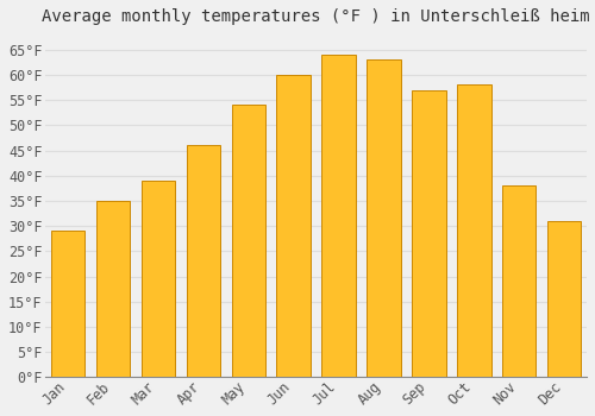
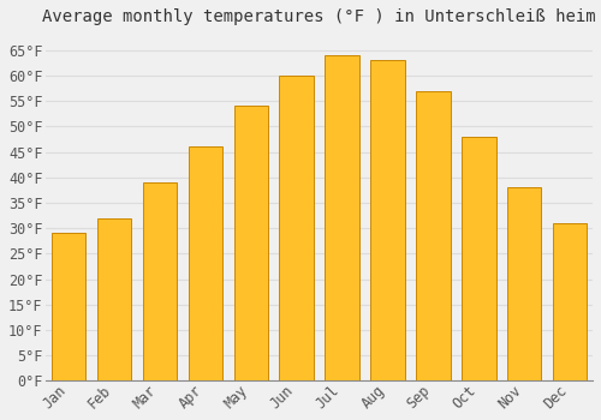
Feb: 35°F -> 32°F
Oct: 58°F -> 48°F
